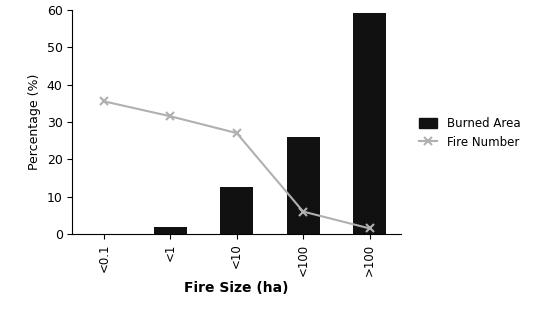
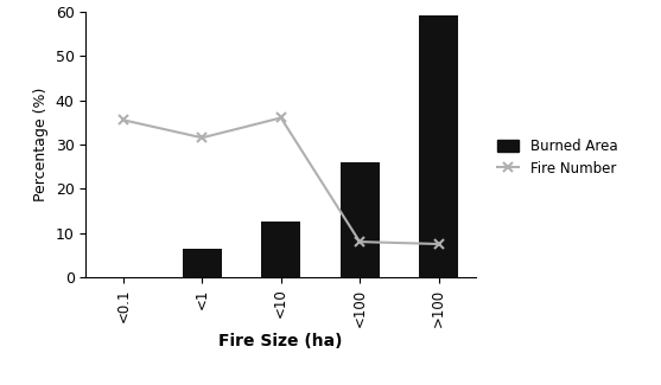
Burned Area/<1: 2.0 -> 6.5
Fire Number/<10: 27.0 -> 36.0
Fire Number/<100: 6.0 -> 8.0
Fire Number/>100: 1.5 -> 7.5
